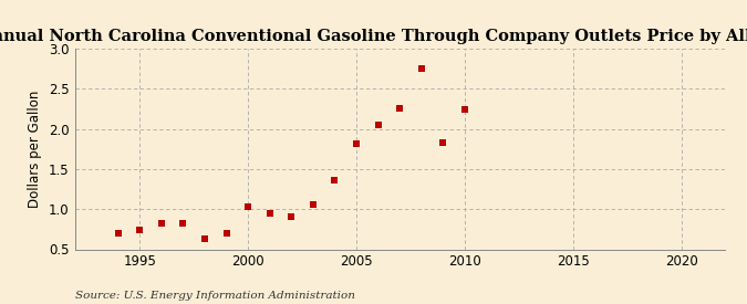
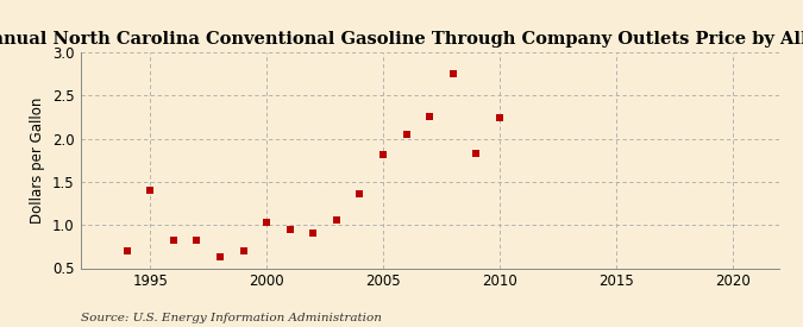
1995: 0.74 -> 1.40
